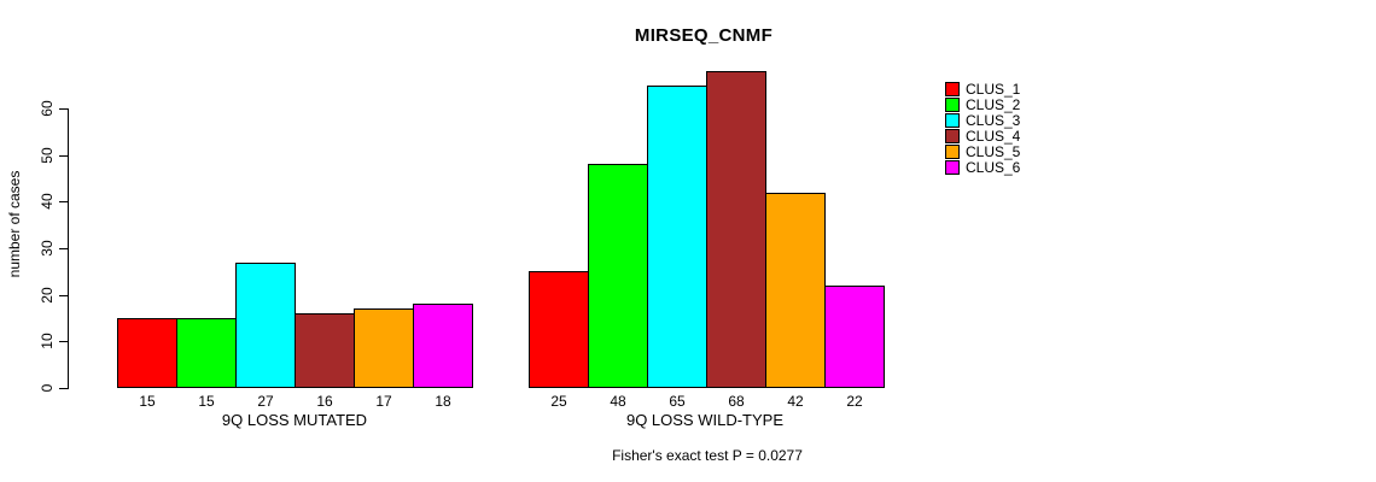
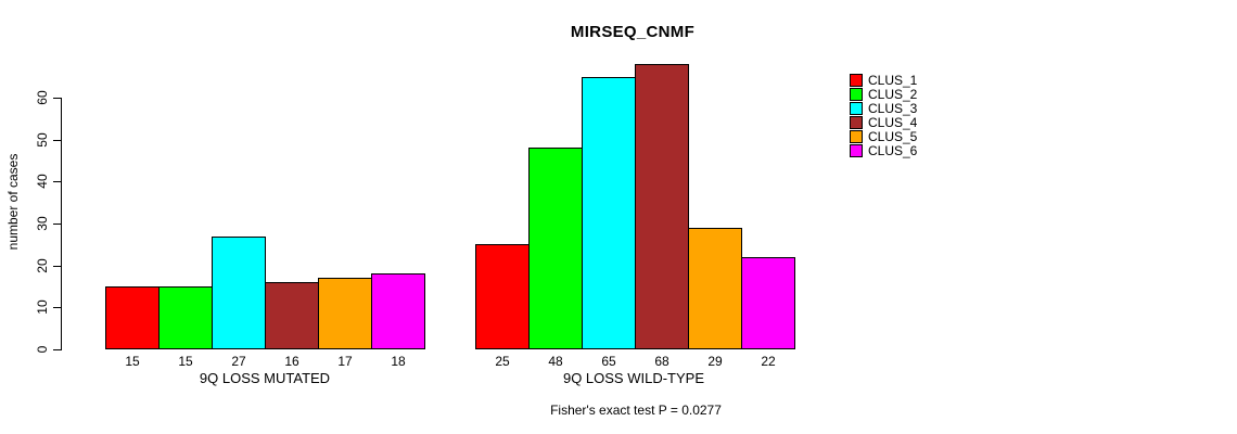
CLUS_5/9Q LOSS WILD-TYPE: 42 -> 29
